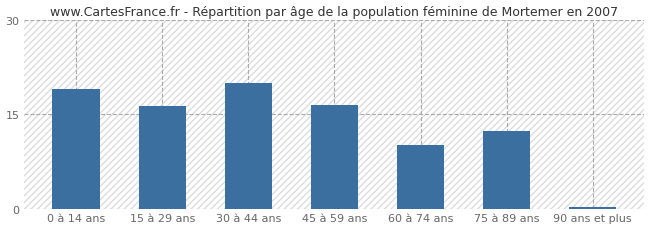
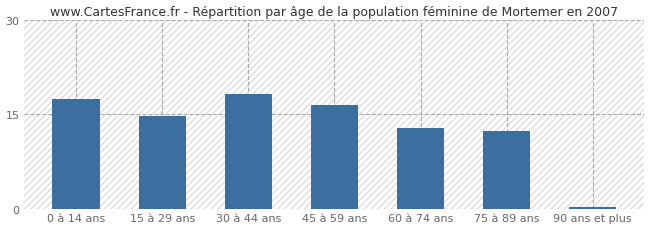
0 à 14 ans: 19.0 -> 17.5
15 à 29 ans: 16.4 -> 14.7
30 à 44 ans: 20.0 -> 18.2
60 à 74 ans: 10.2 -> 12.8
